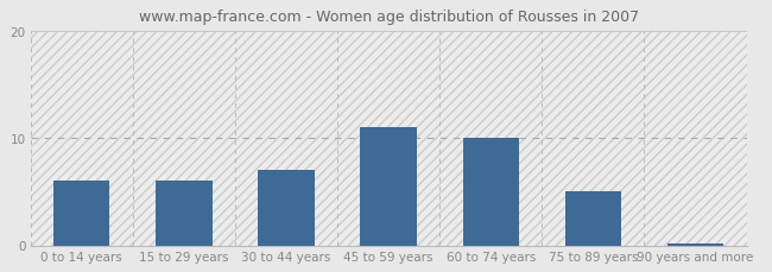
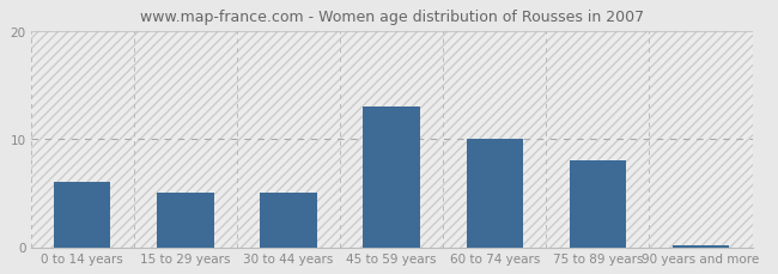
15 to 29 years: 6.0 -> 5.0
30 to 44 years: 7.0 -> 5.0
45 to 59 years: 11.0 -> 13.0
75 to 89 years: 5.0 -> 8.0
